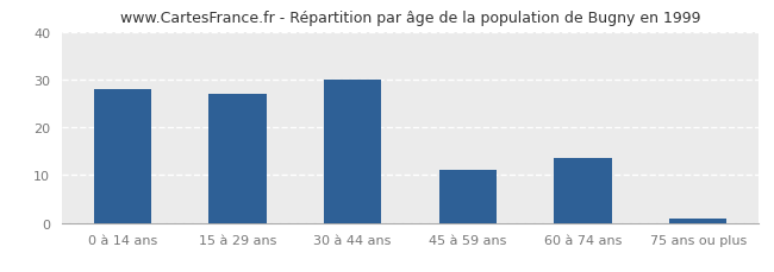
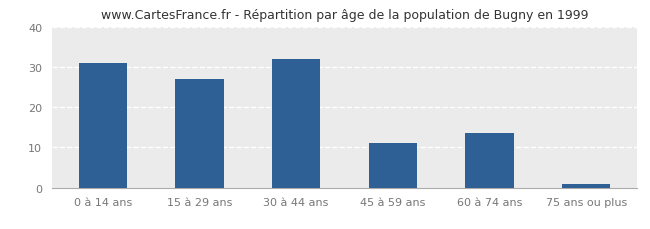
0 à 14 ans: 28.0 -> 31.0
30 à 44 ans: 30.0 -> 32.0
